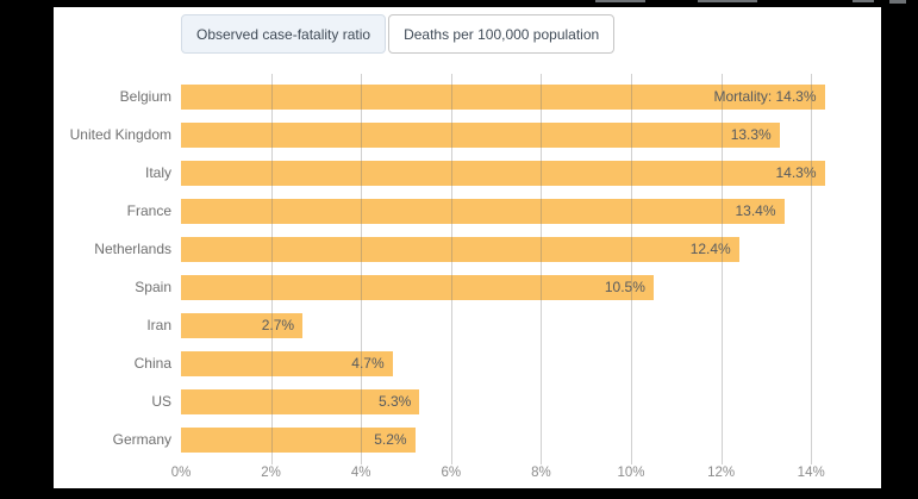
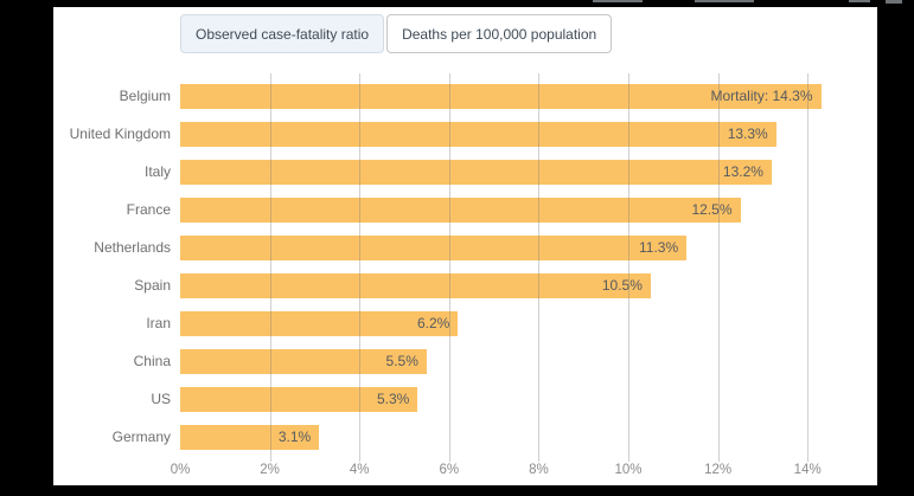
Italy: 14.3% -> 13.2%
France: 13.4% -> 12.5%
Netherlands: 12.4% -> 11.3%
Iran: 2.7% -> 6.2%
China: 4.7% -> 5.5%
Germany: 5.2% -> 3.1%
